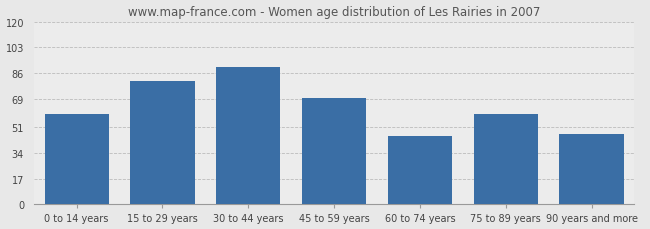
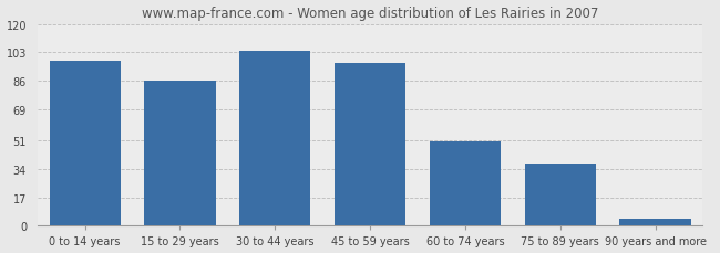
0 to 14 years: 59 -> 98
15 to 29 years: 81 -> 86
30 to 44 years: 90 -> 104
45 to 59 years: 70 -> 97
60 to 74 years: 45 -> 50
75 to 89 years: 59 -> 37
90 years and more: 46 -> 4
